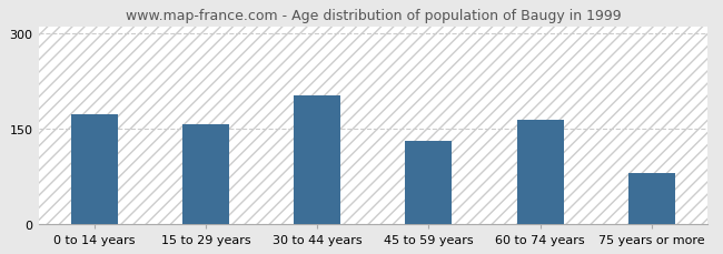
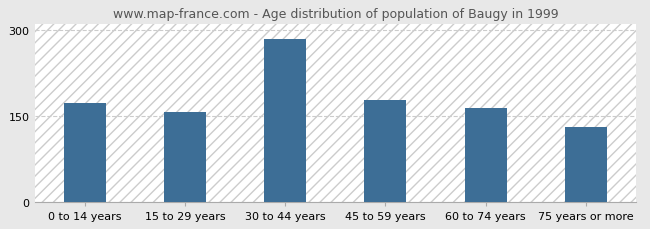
30 to 44 years: 202 -> 285
45 to 59 years: 130 -> 178
75 years or more: 80 -> 130
